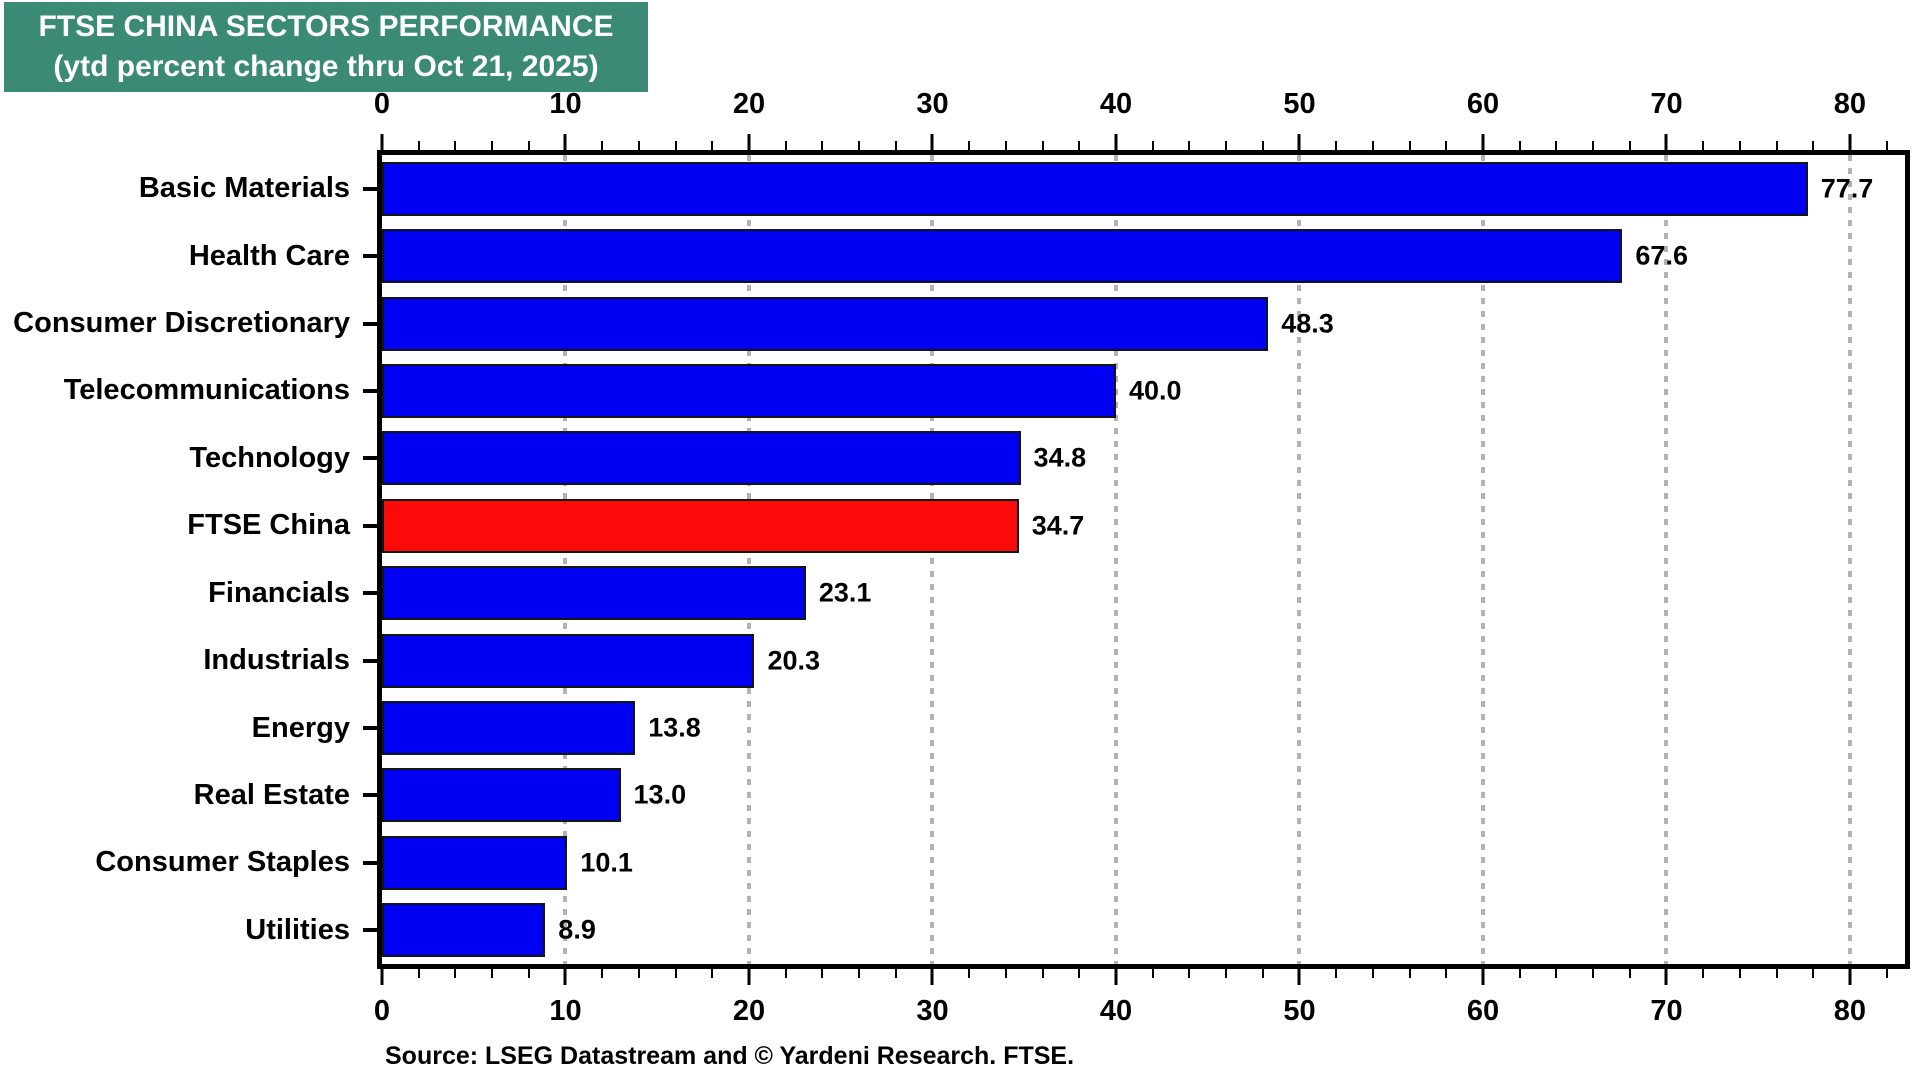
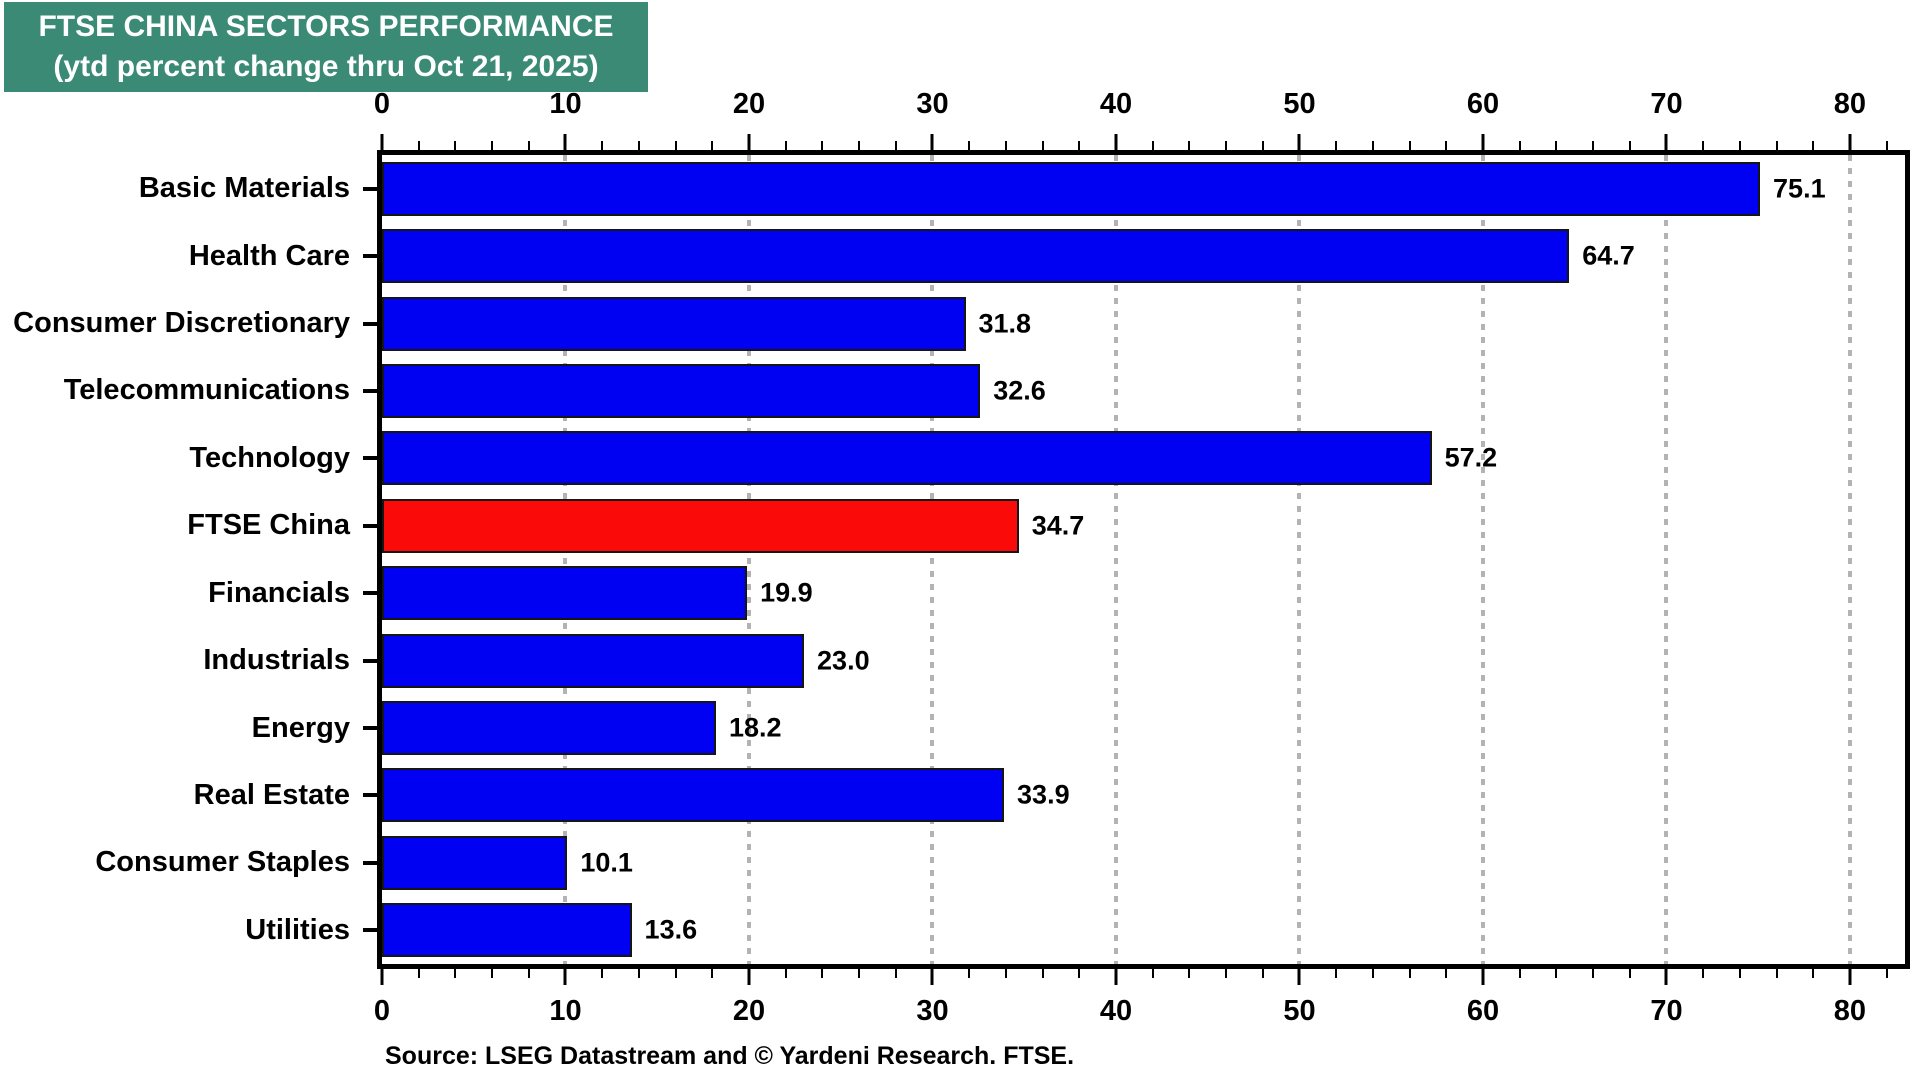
Basic Materials: 77.7 -> 75.1
Health Care: 67.6 -> 64.7
Consumer Discretionary: 48.3 -> 31.8
Telecommunications: 40.0 -> 32.6
Technology: 34.8 -> 57.2
Financials: 23.1 -> 19.9
Industrials: 20.3 -> 23.0
Energy: 13.8 -> 18.2
Real Estate: 13.0 -> 33.9
Utilities: 8.9 -> 13.6
